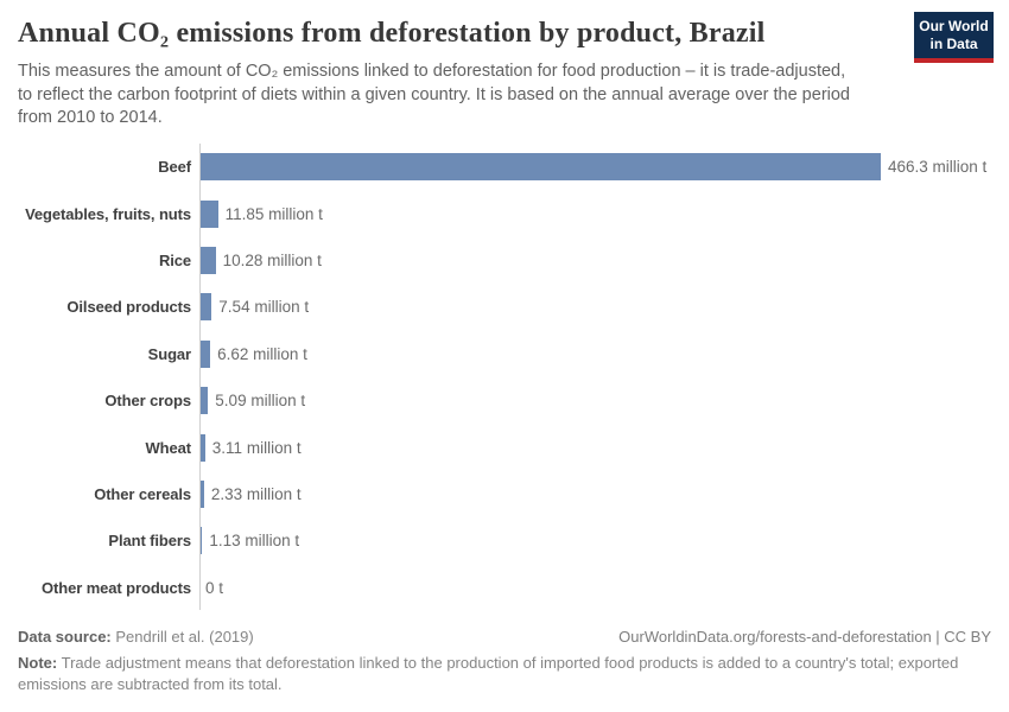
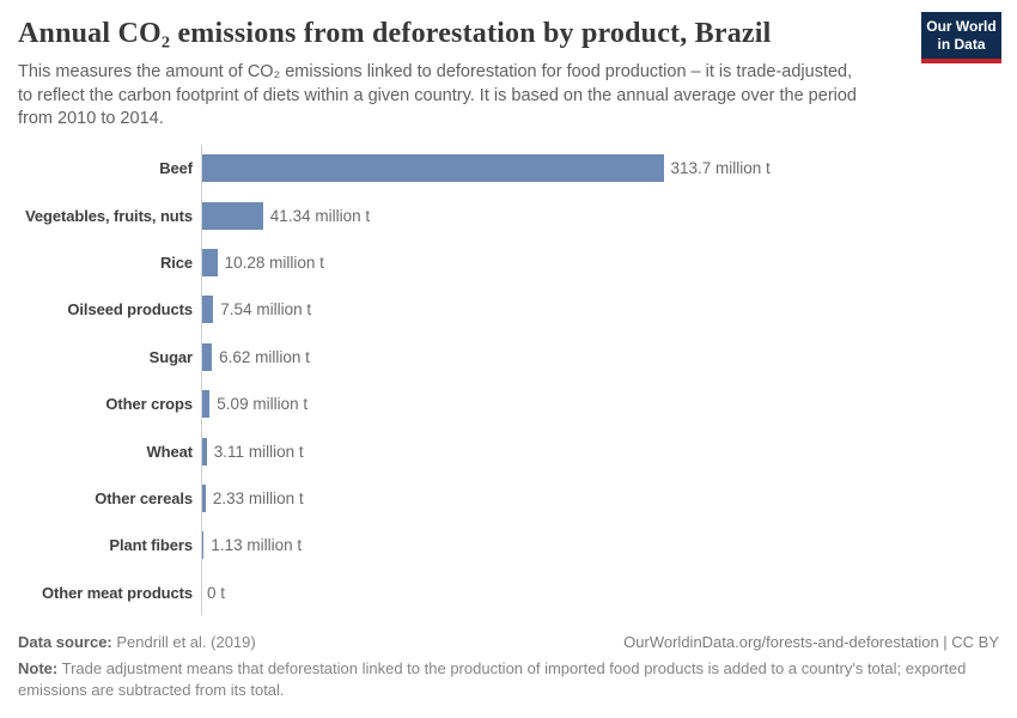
Beef: 466.3 -> 313.7
Vegetables, fruits, nuts: 11.85 -> 41.34
